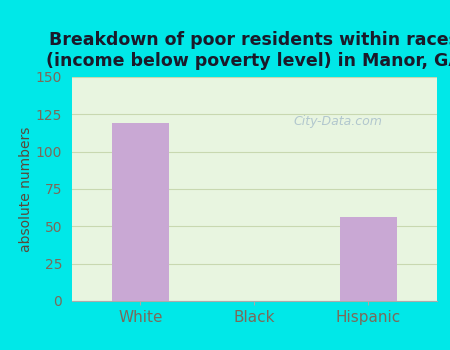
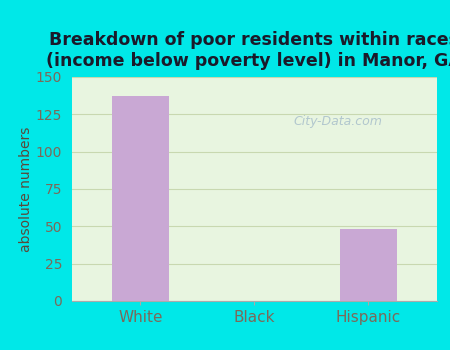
White: 119 -> 137
Hispanic: 56 -> 48
